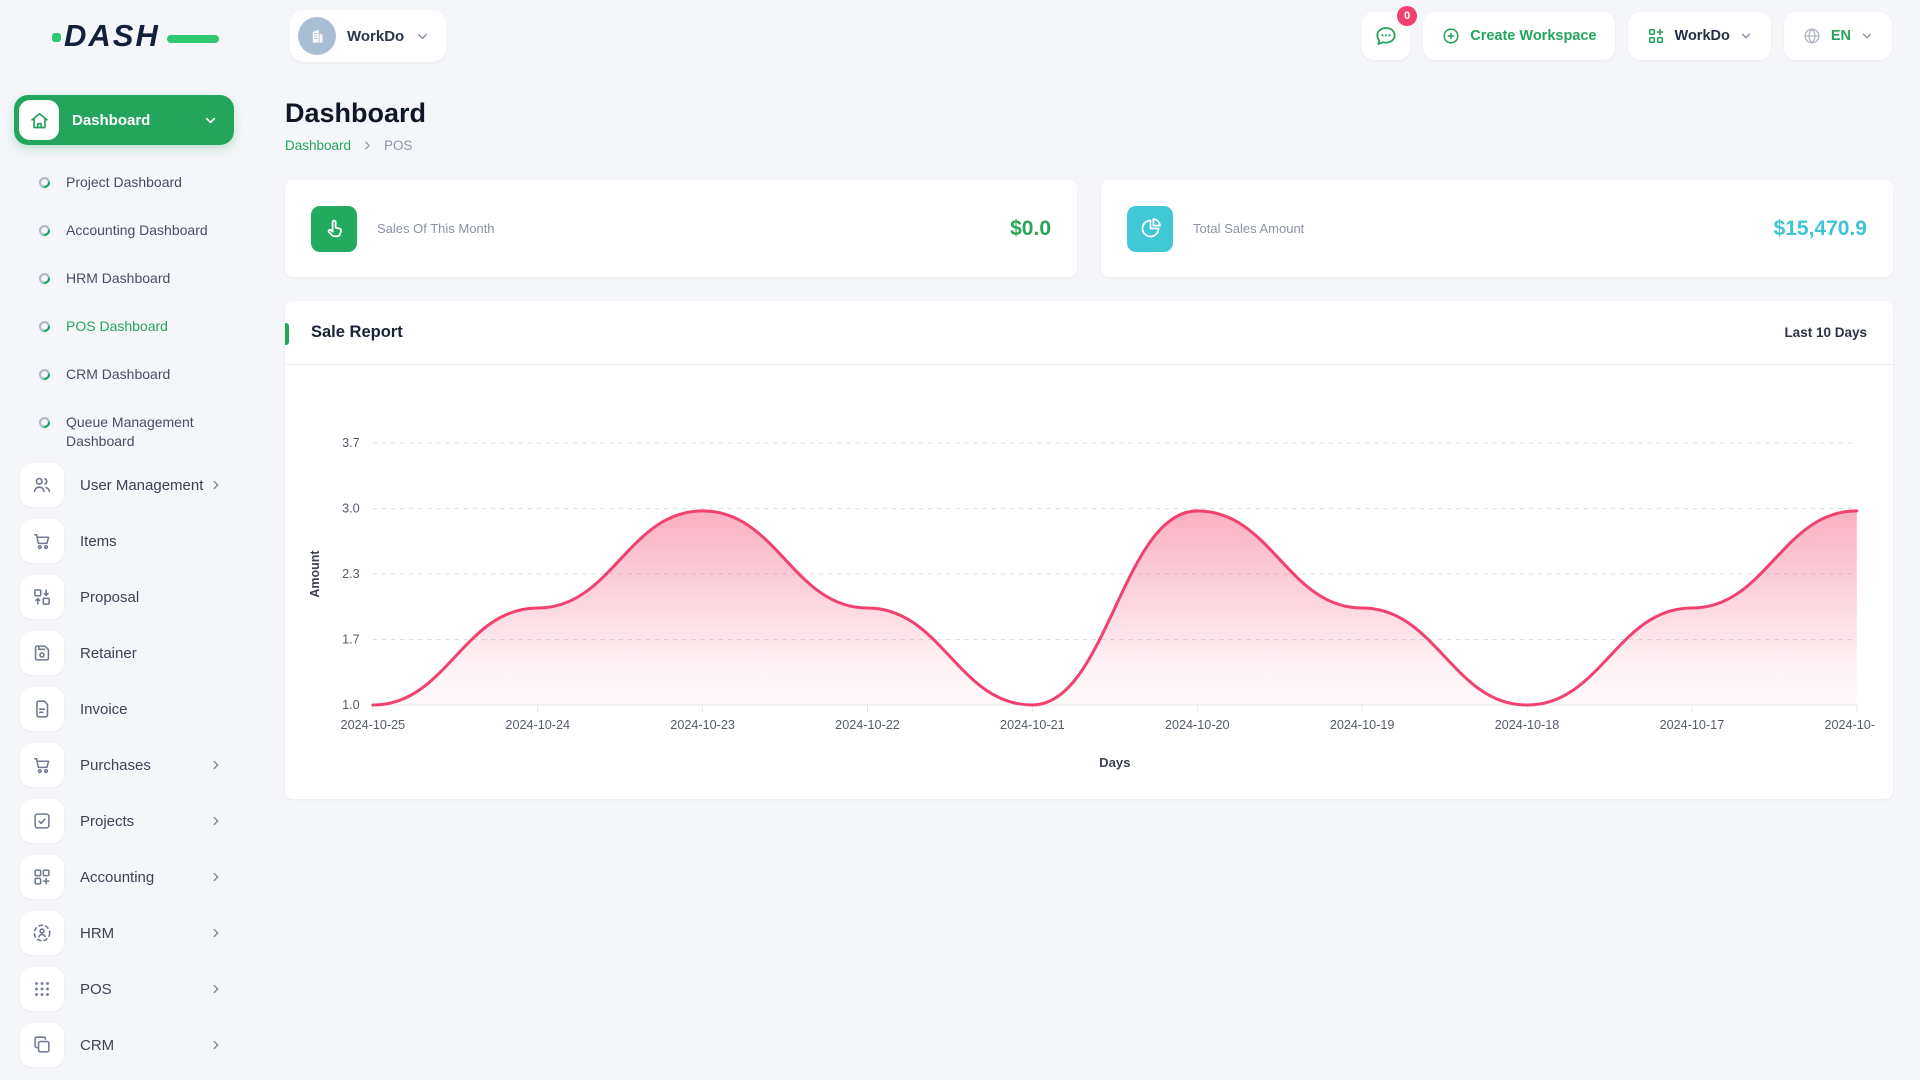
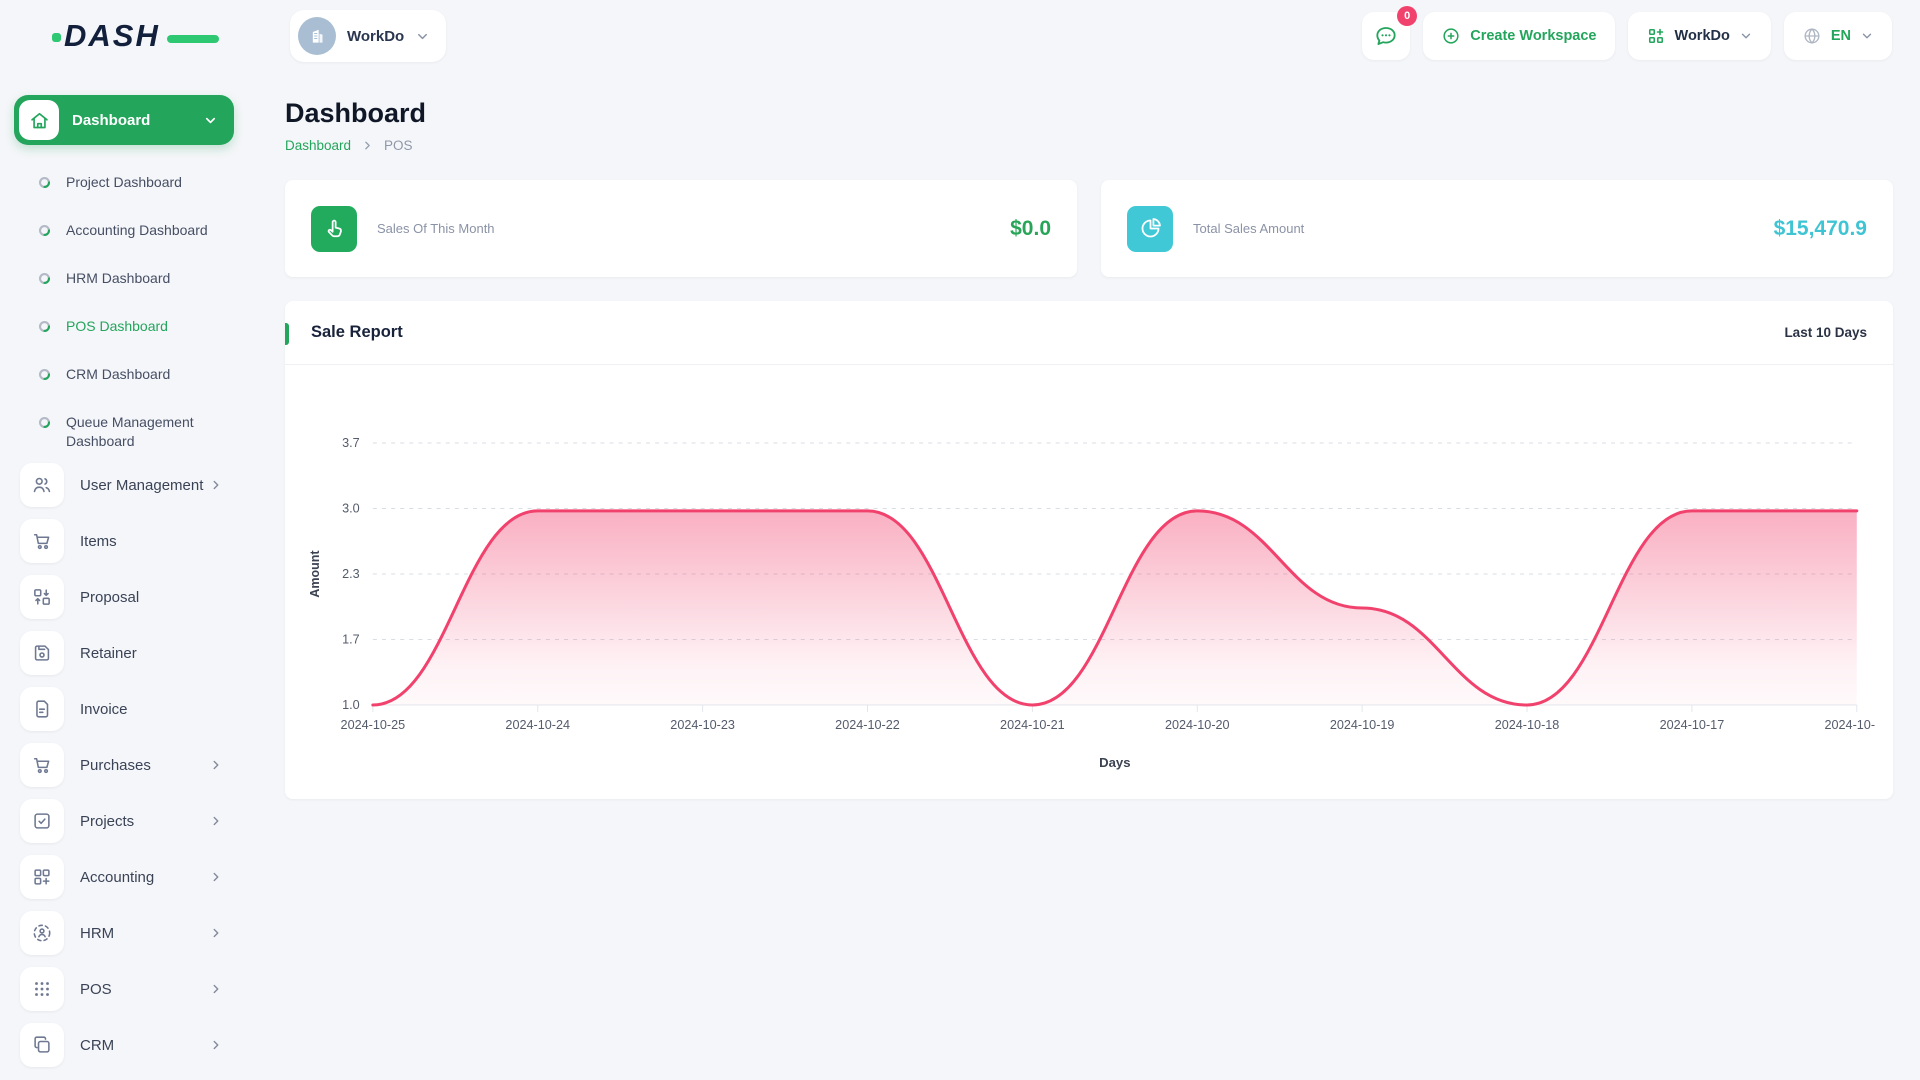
2024-10-24: 2 -> 3
2024-10-22: 2 -> 3
2024-10-17: 2 -> 3
